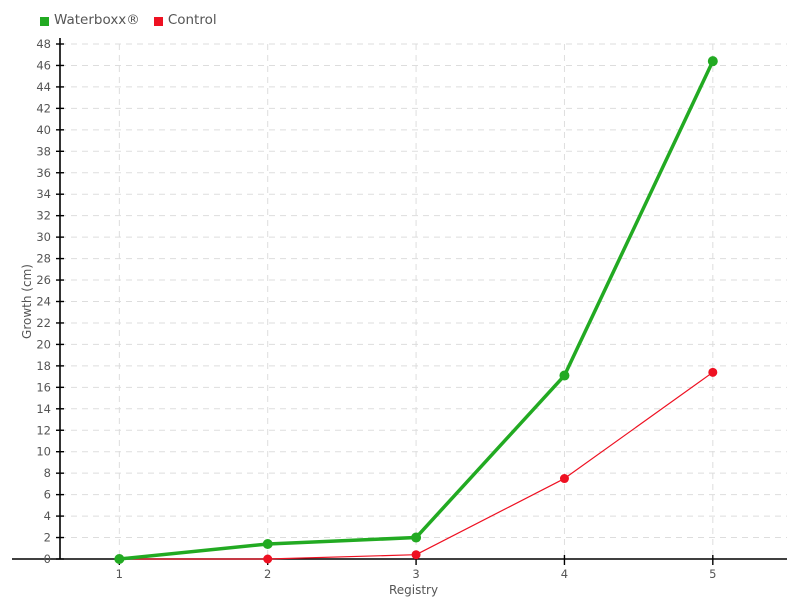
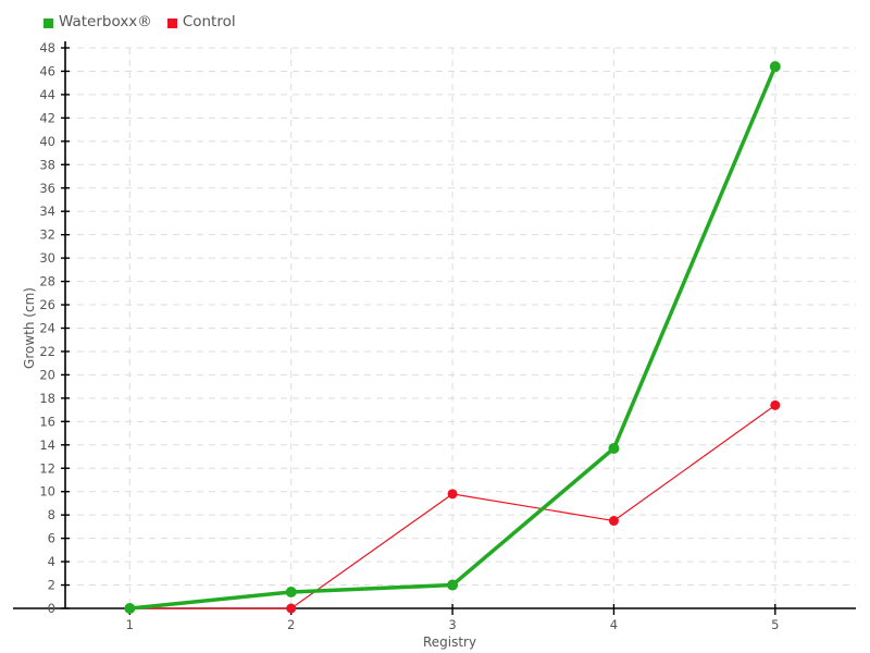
Control/3: 0.4 -> 9.8
Waterboxx®/4: 17.1 -> 13.7
